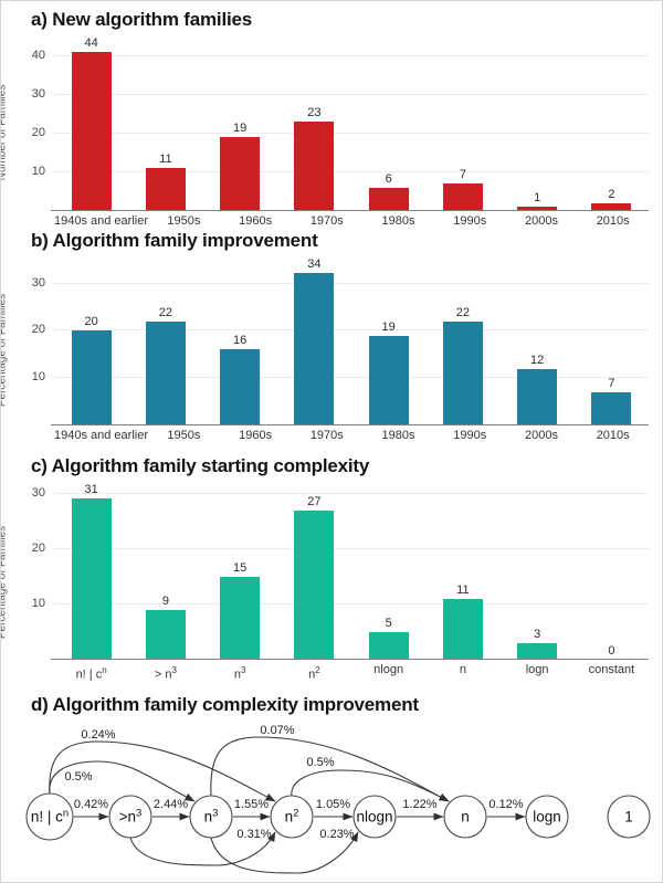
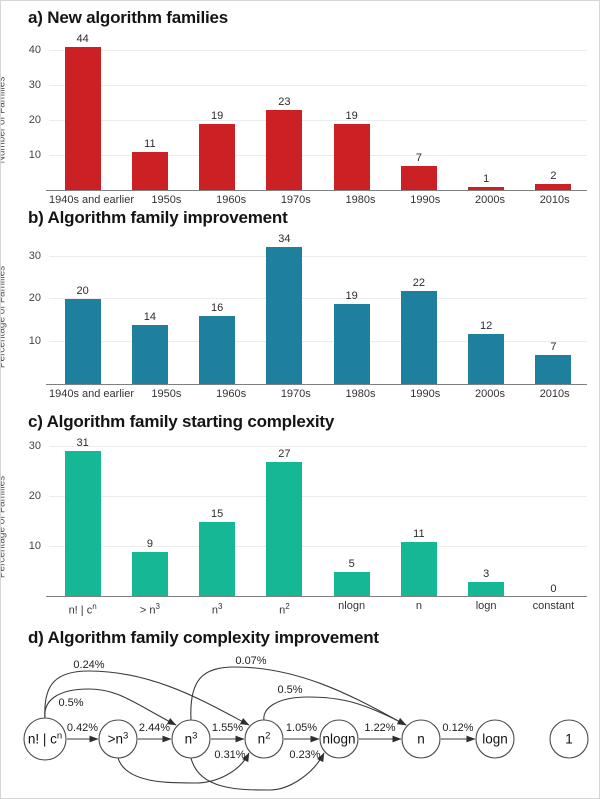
a) New algorithm families/1980s: 6 -> 19
b) Algorithm family improvement/1950s: 22 -> 14
